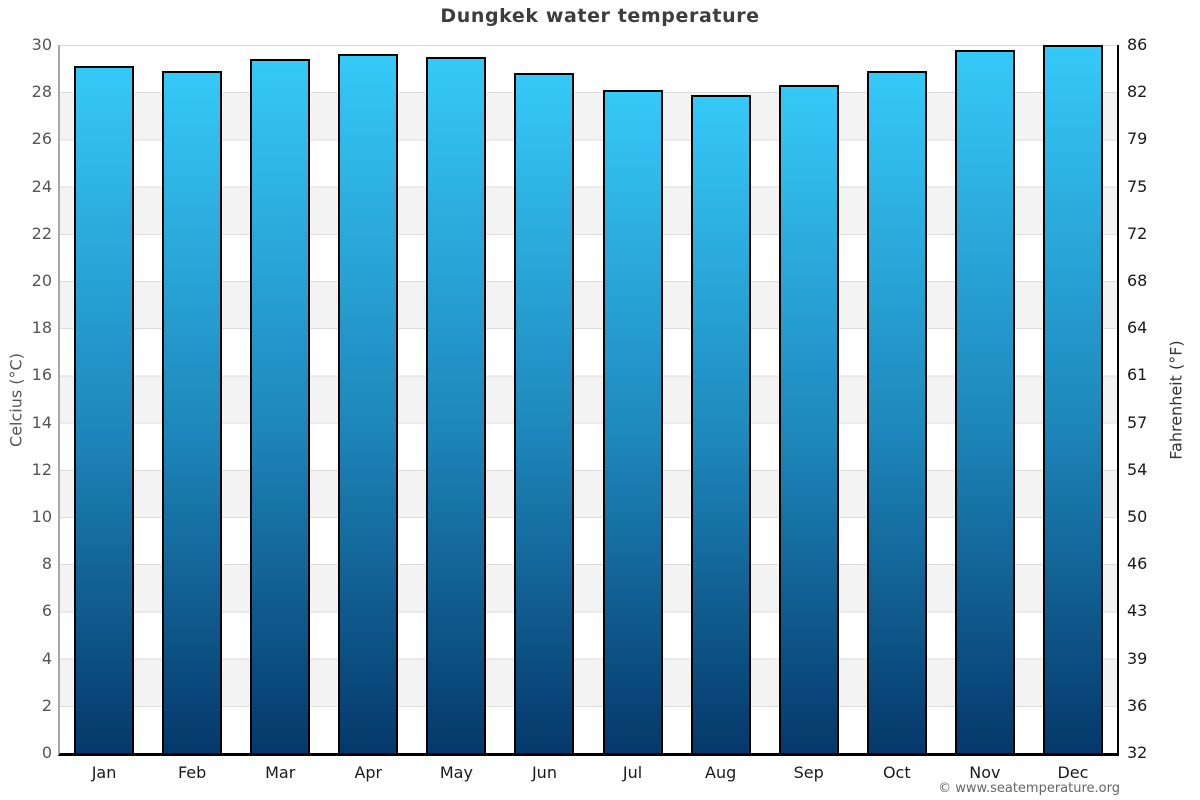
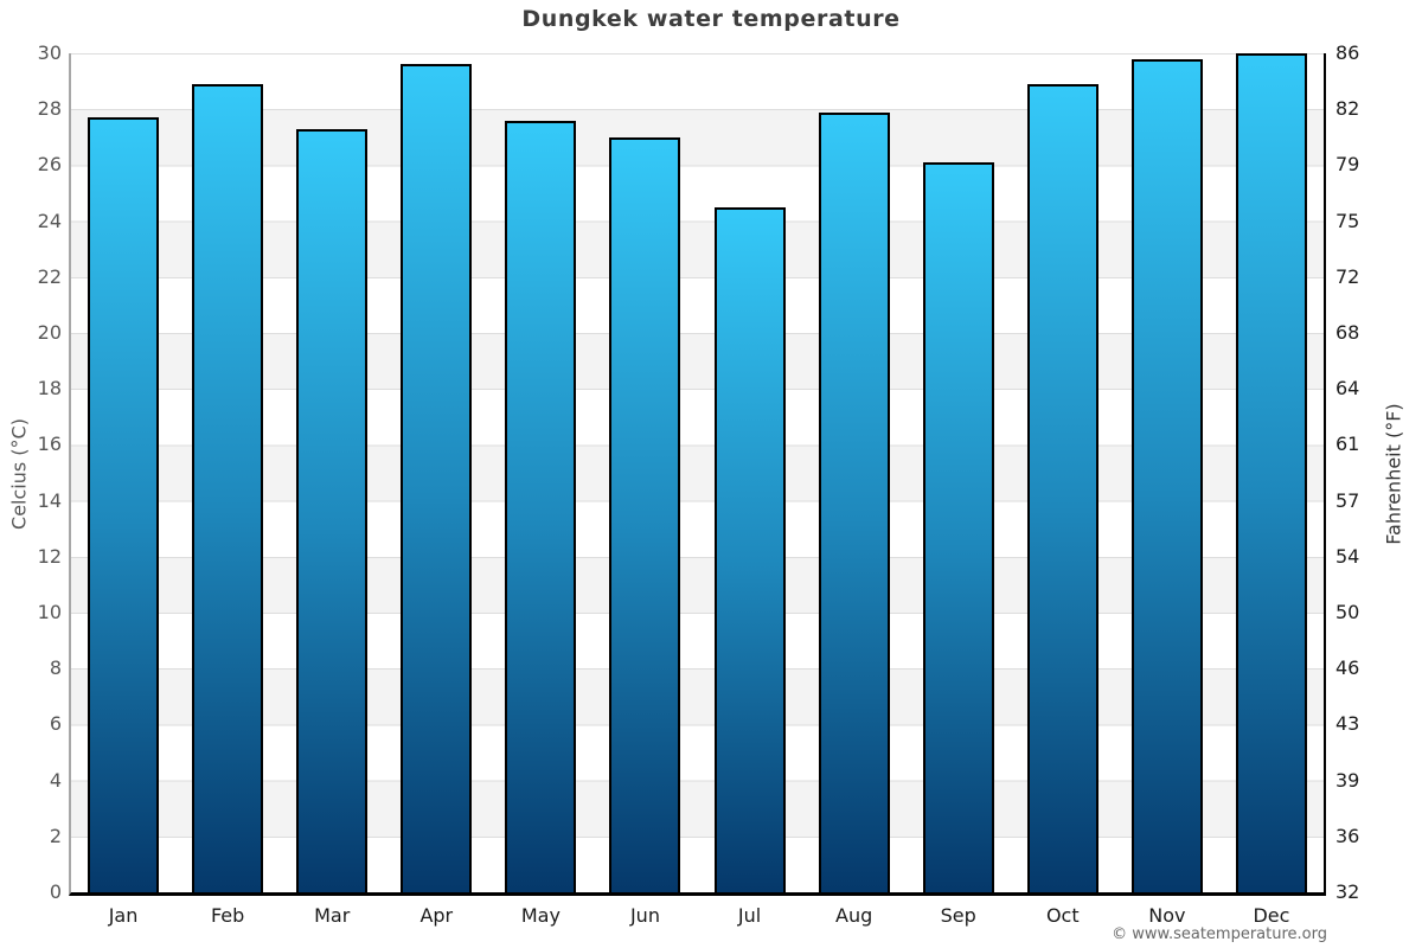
Jan: 29.1 -> 27.7
Mar: 29.4 -> 27.3
May: 29.5 -> 27.6
Jun: 28.8 -> 27.0
Jul: 28.1 -> 24.5
Sep: 28.3 -> 26.1
